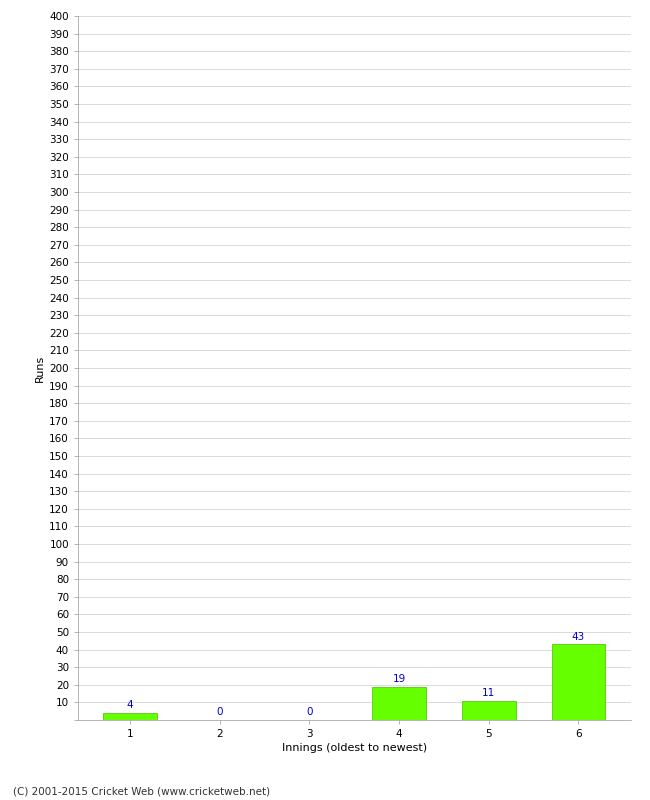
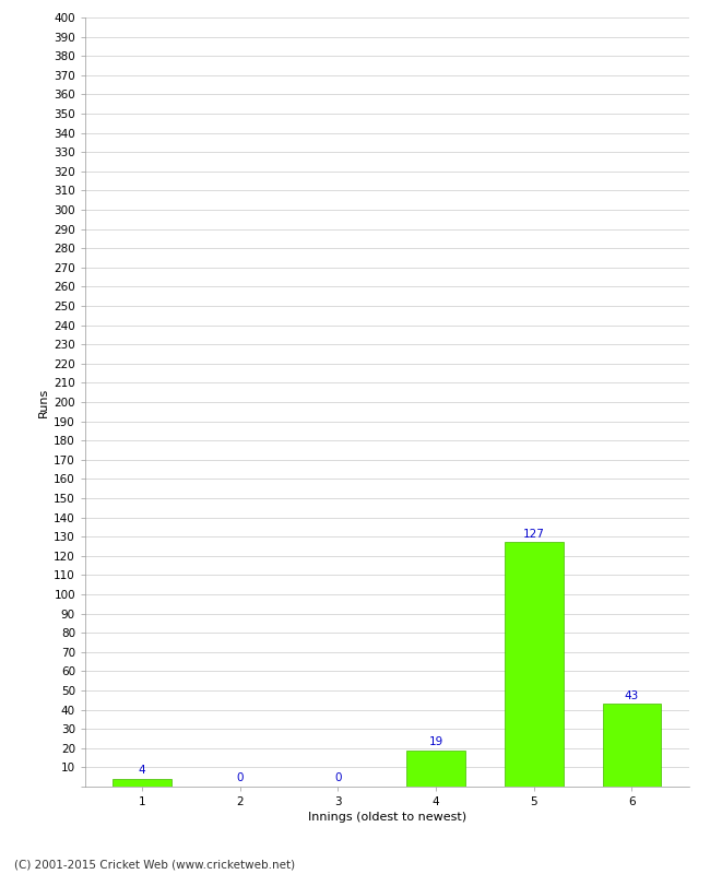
5: 11 -> 127
